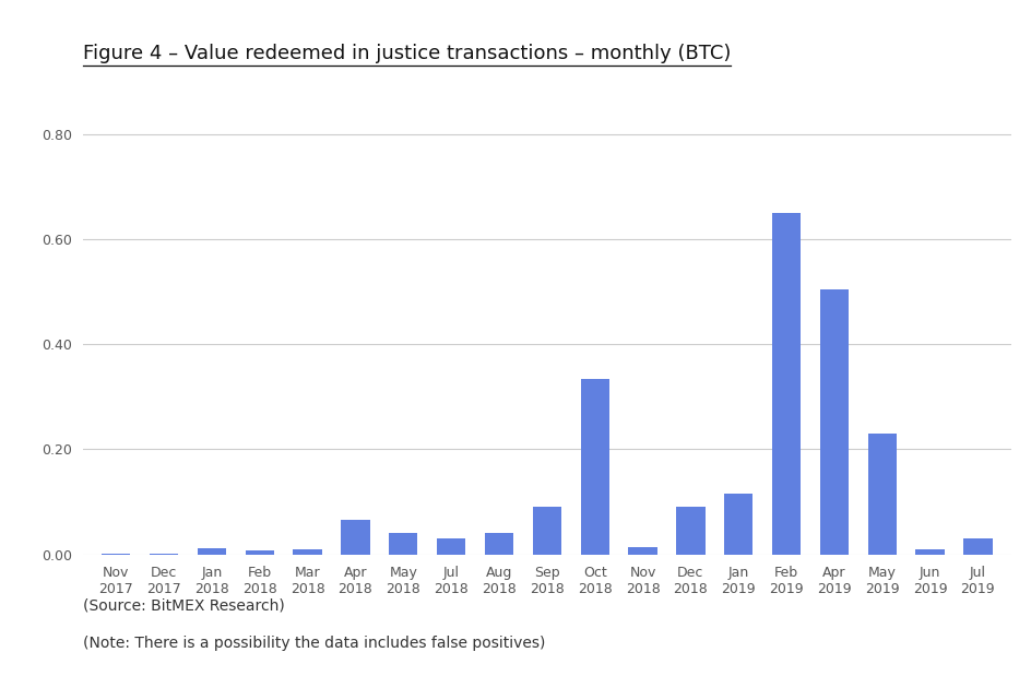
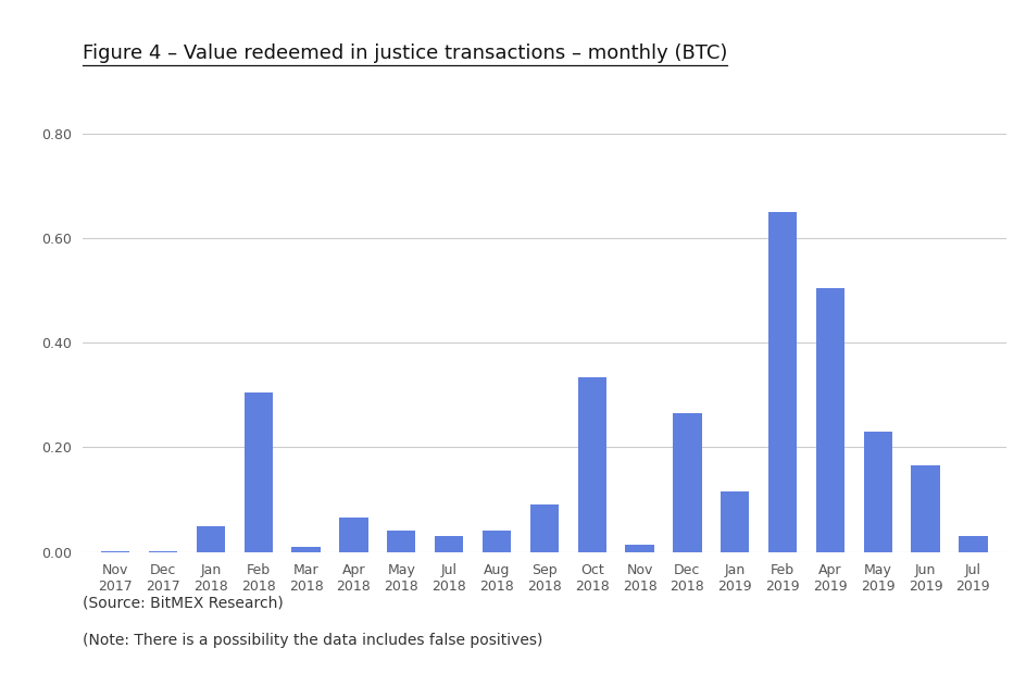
Jan 2018: 0.012 -> 0.050
Feb 2018: 0.008 -> 0.305
Dec 2018: 0.090 -> 0.265
Jun 2019: 0.010 -> 0.165
